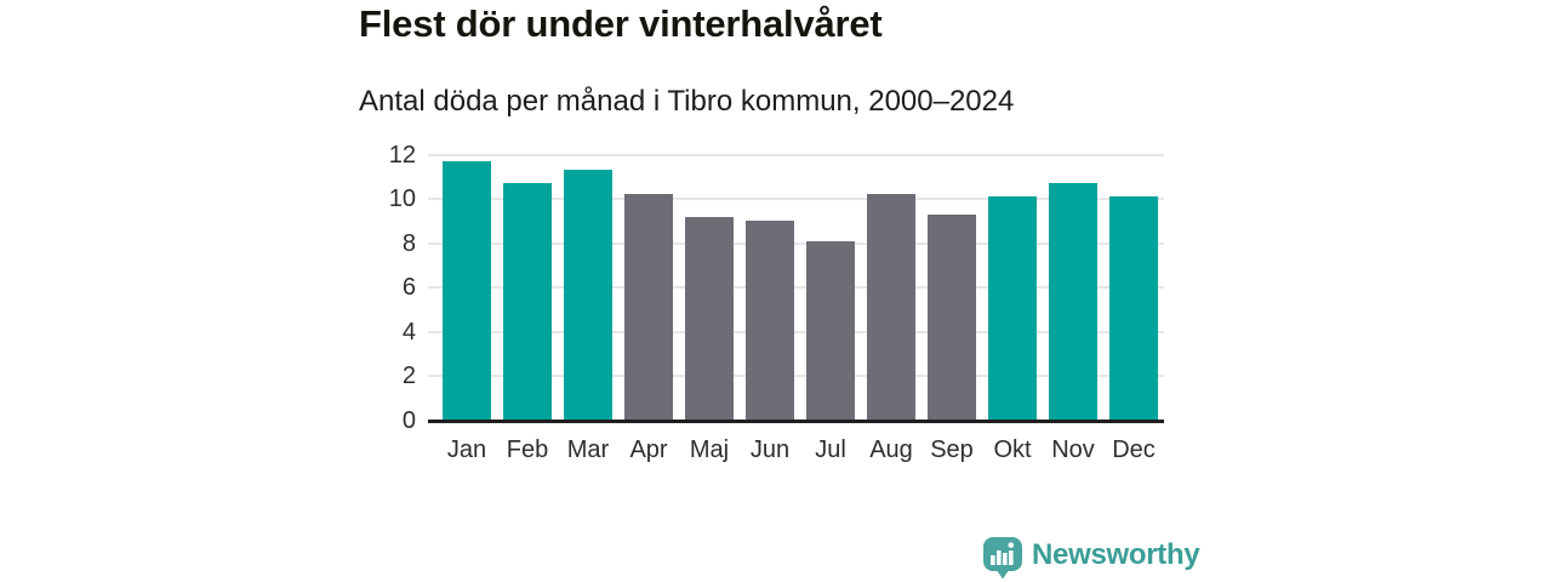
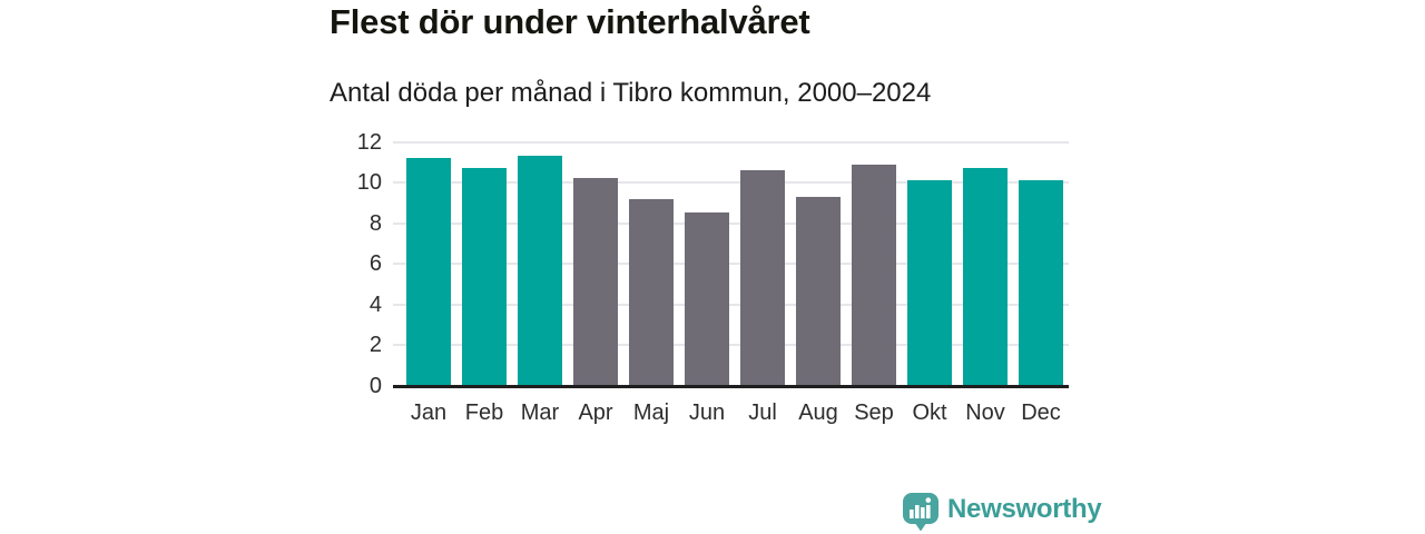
Jan: 11.7 -> 11.2
Jun: 9.0 -> 8.5
Jul: 8.1 -> 10.6
Aug: 10.2 -> 9.3
Sep: 9.3 -> 10.9
